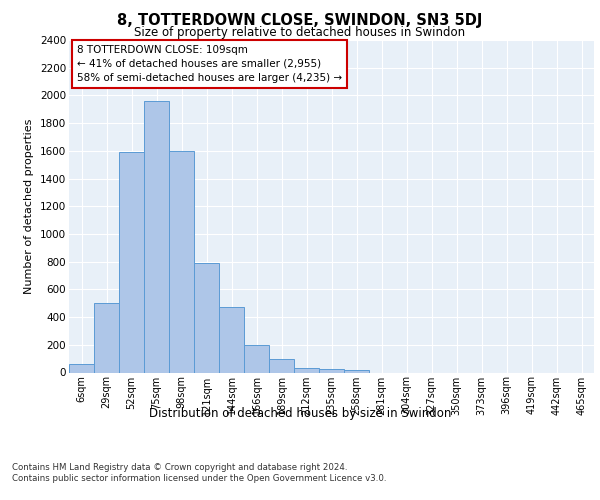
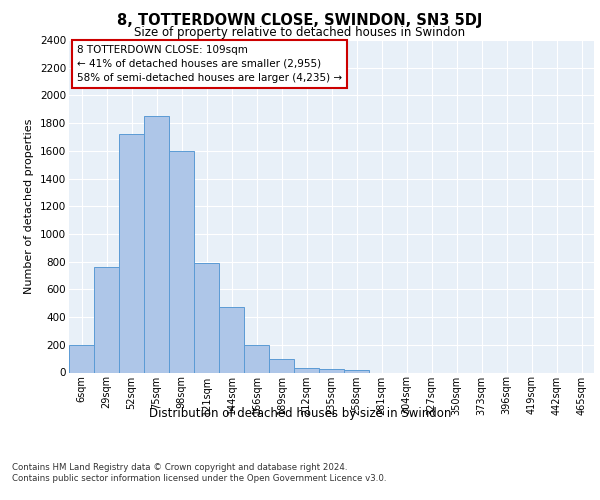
6sqm: 60 -> 200
29sqm: 500 -> 760
52sqm: 1590 -> 1720
75sqm: 1960 -> 1850
